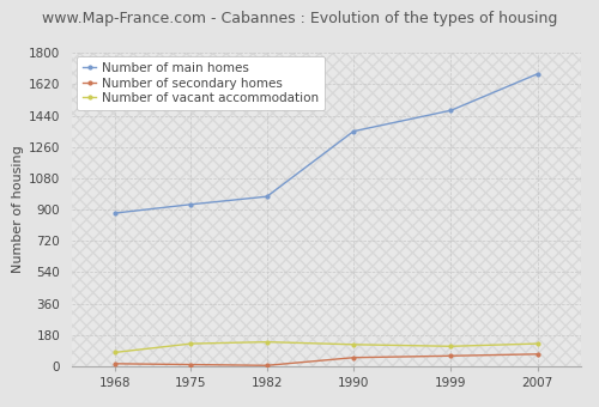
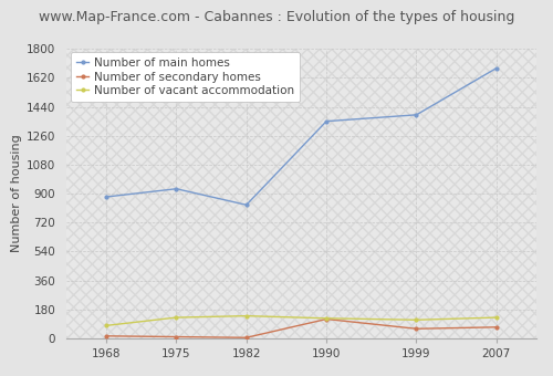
Number of main homes/1982: 980 -> 830
Number of secondary homes/1990: 50 -> 120
Number of main homes/1999: 1470 -> 1390
